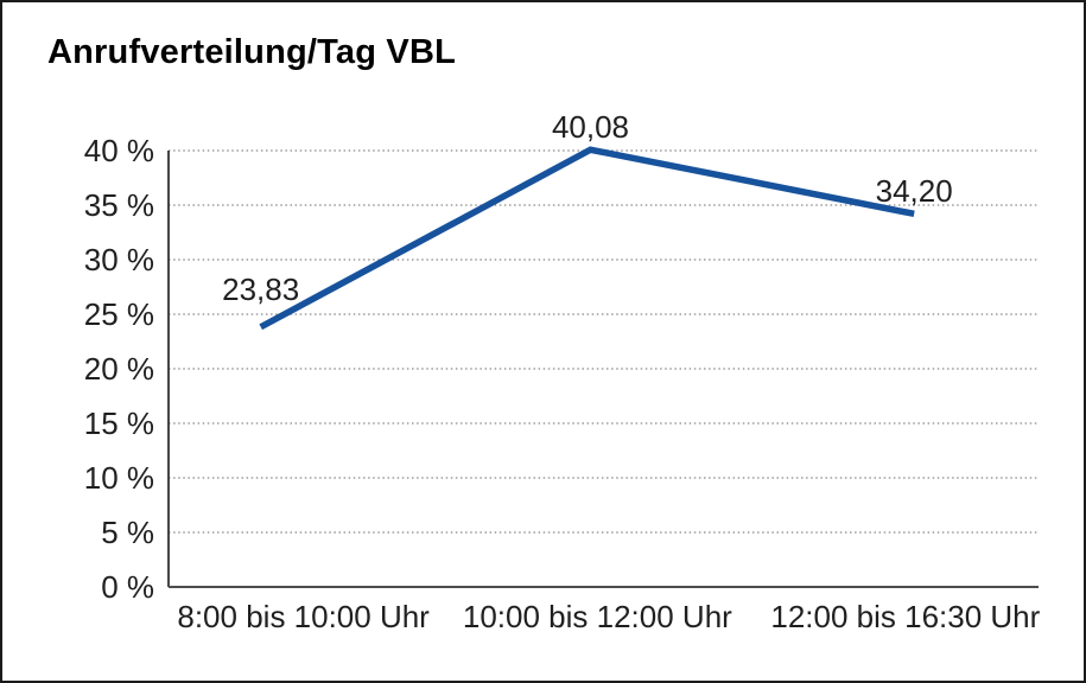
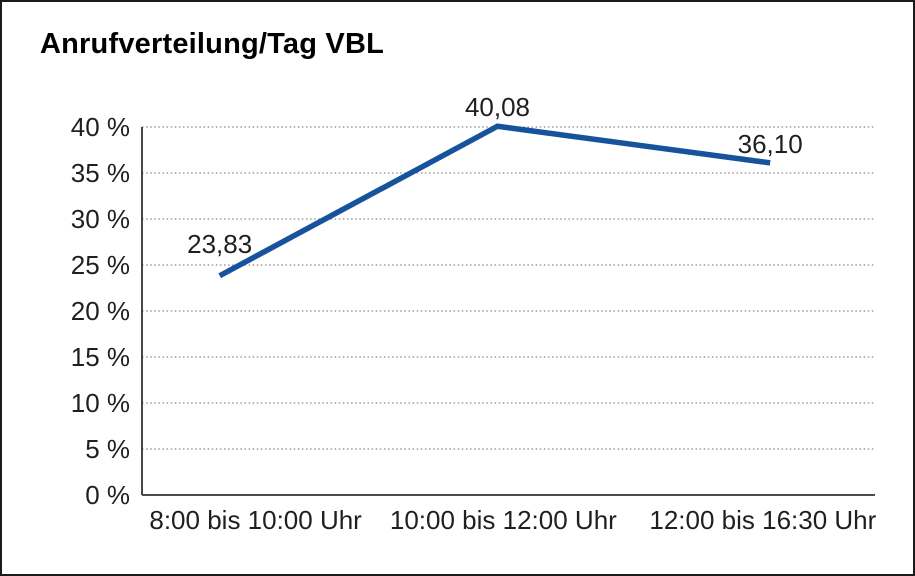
12:00 bis 16:30 Uhr: 34,20 -> 36,10
